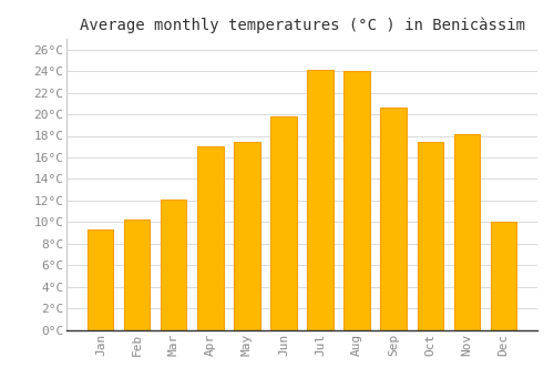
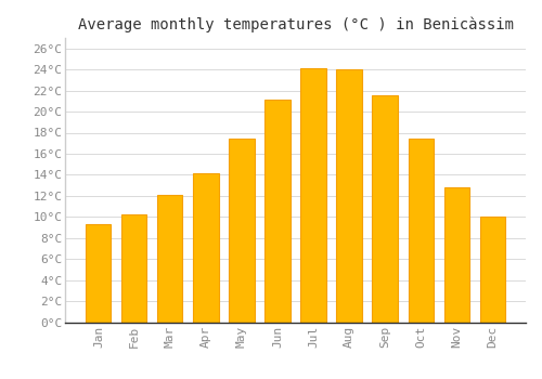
Apr: 17.0°C -> 14.1°C
Jun: 19.8°C -> 21.1°C
Sep: 20.6°C -> 21.6°C
Nov: 18.2°C -> 12.8°C
